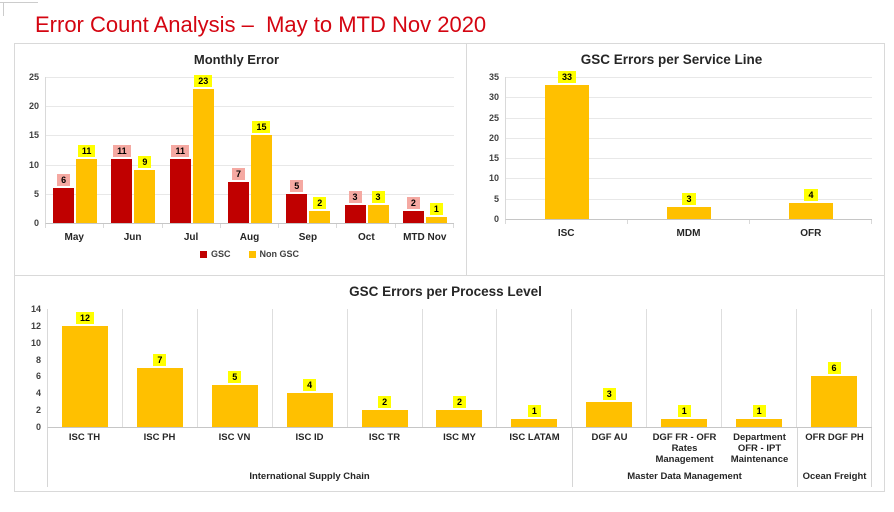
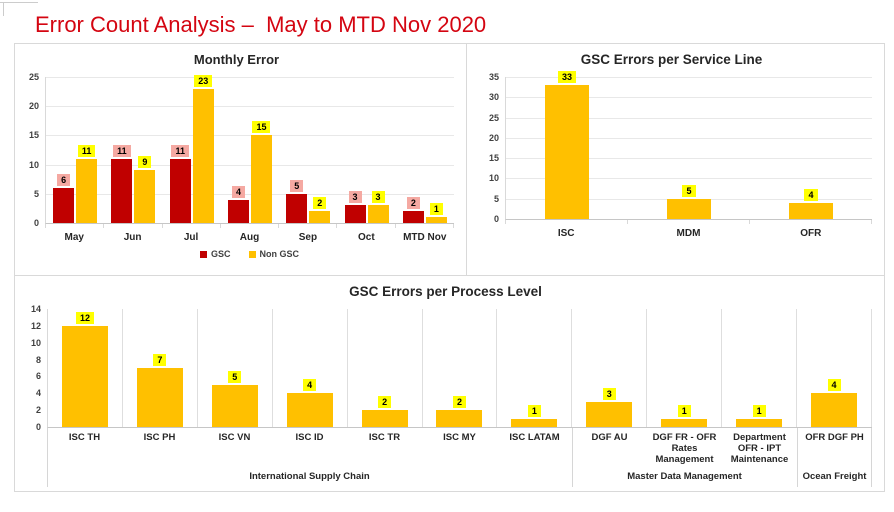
Monthly Error/GSC/Aug: 7 -> 4
GSC Errors per Service Line/MDM: 3 -> 5
GSC Errors per Process Level/OFR DGF PH: 6 -> 4
